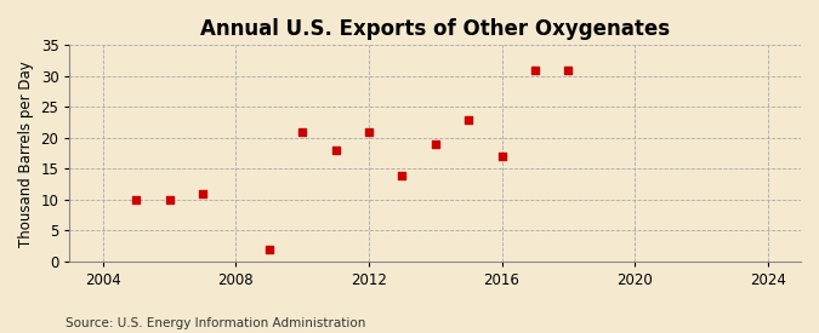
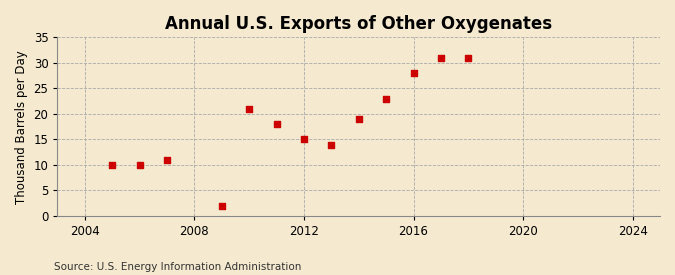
2012: 21 -> 15
2016: 17 -> 28
